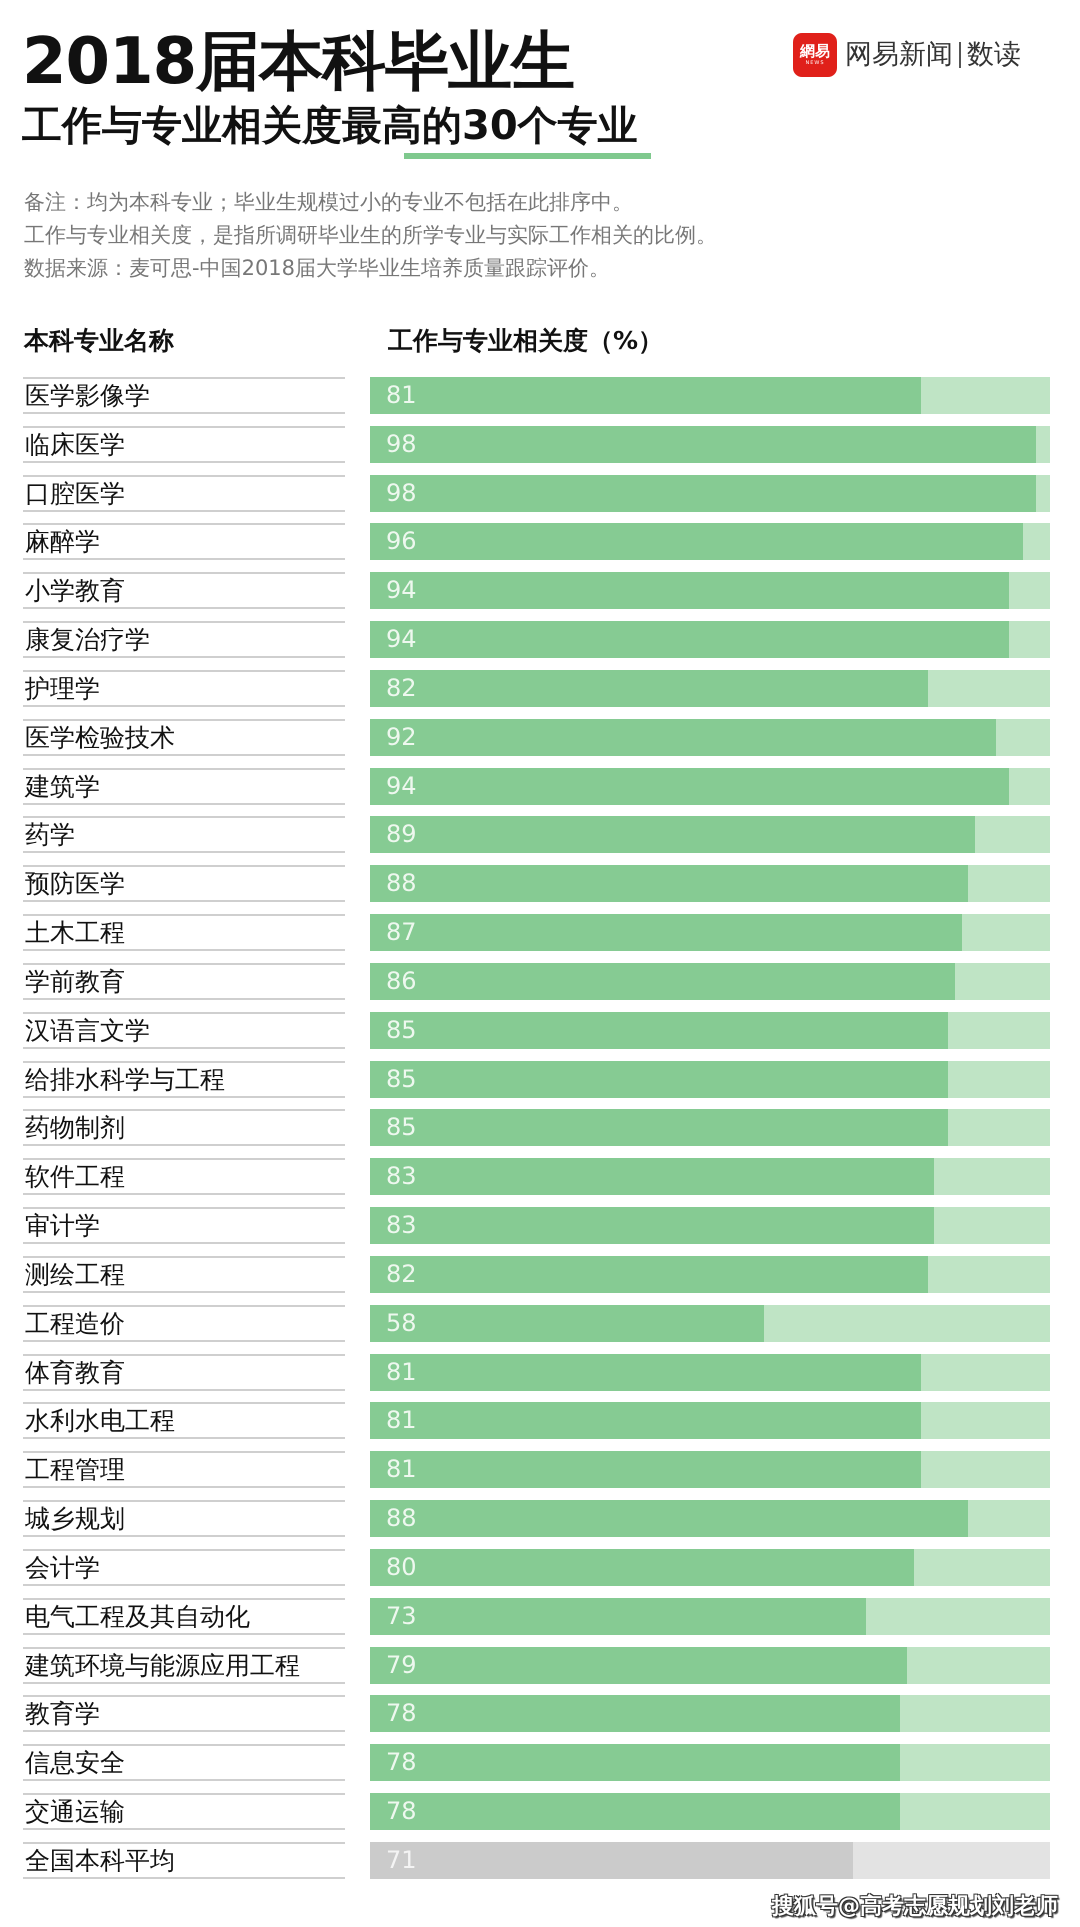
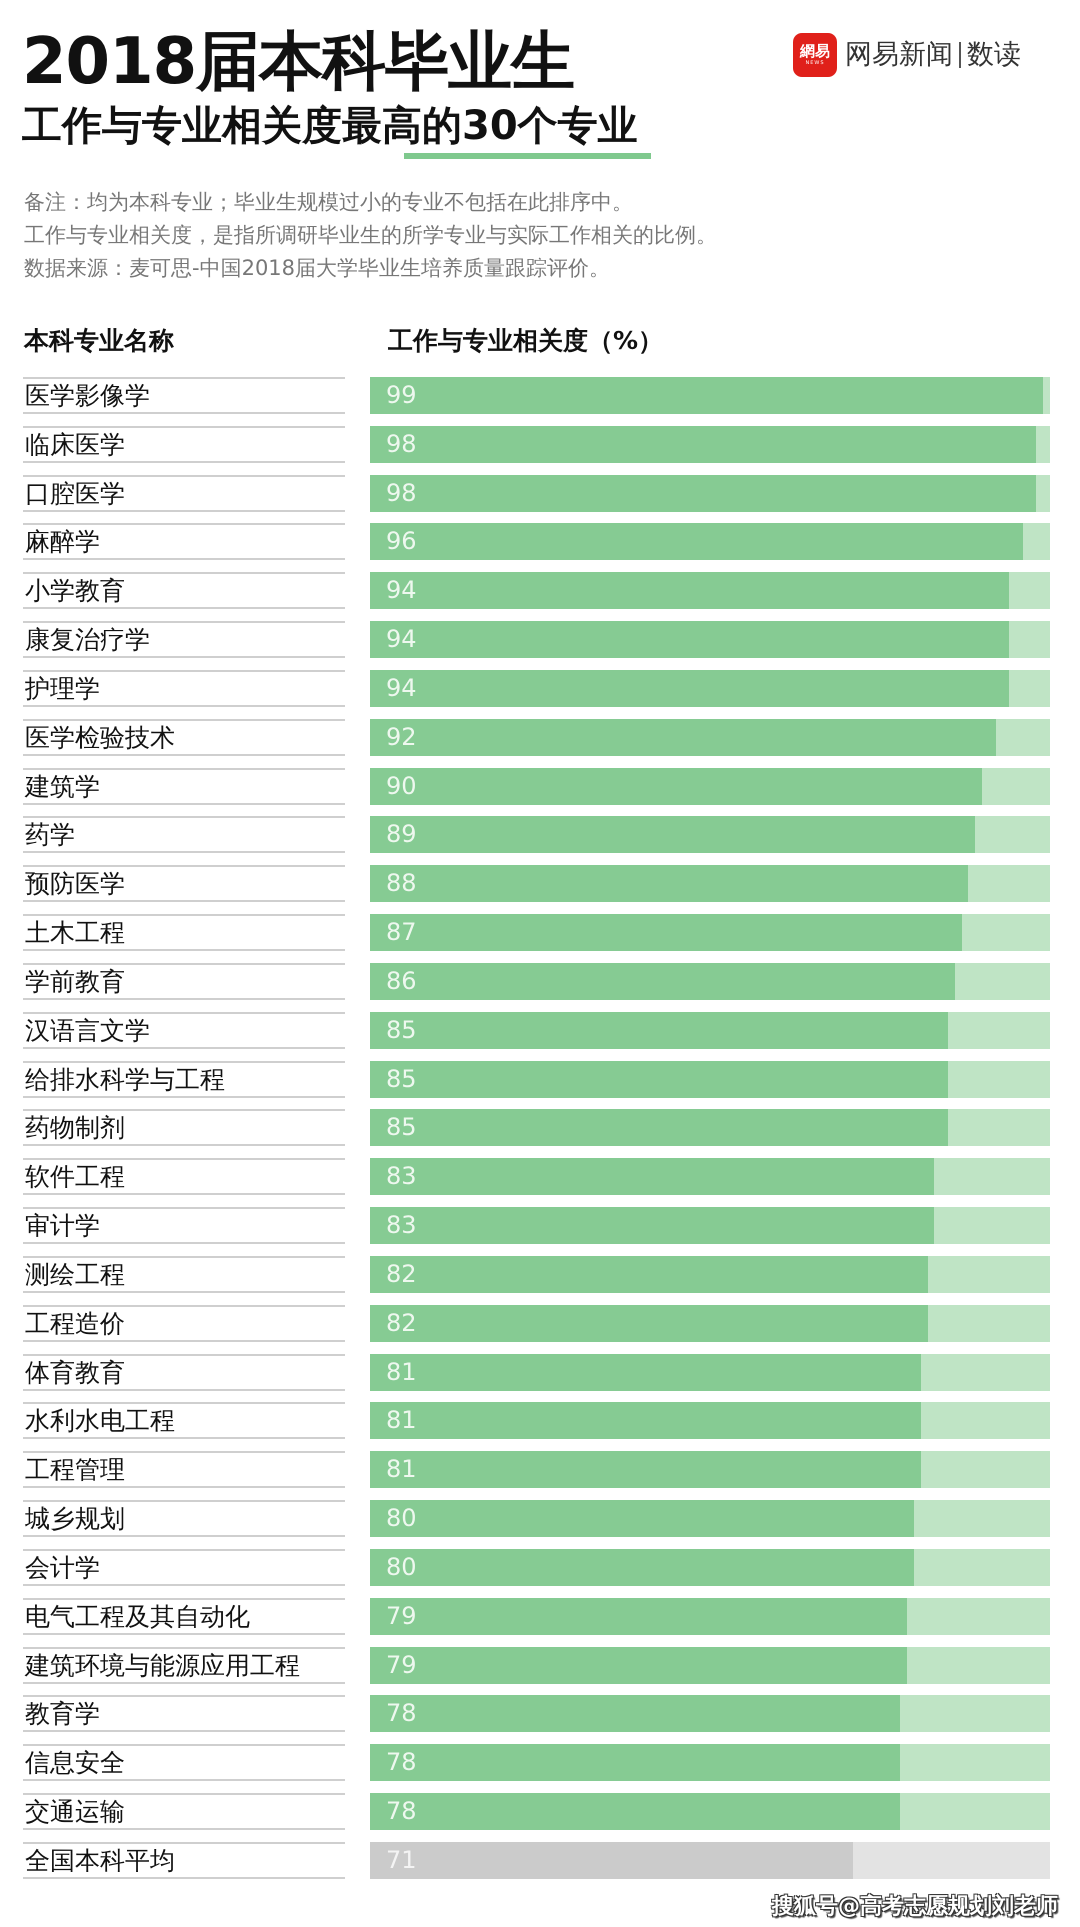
医学影像学: 81 -> 99
护理学: 82 -> 94
建筑学: 94 -> 90
工程造价: 58 -> 82
城乡规划: 88 -> 80
电气工程及其自动化: 73 -> 79
